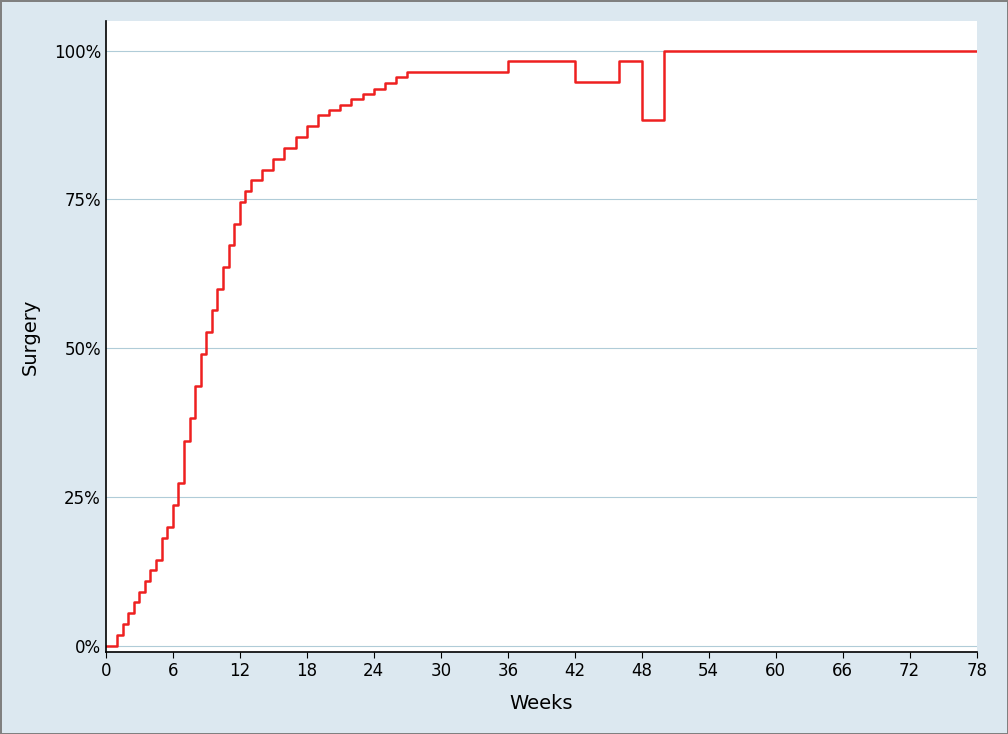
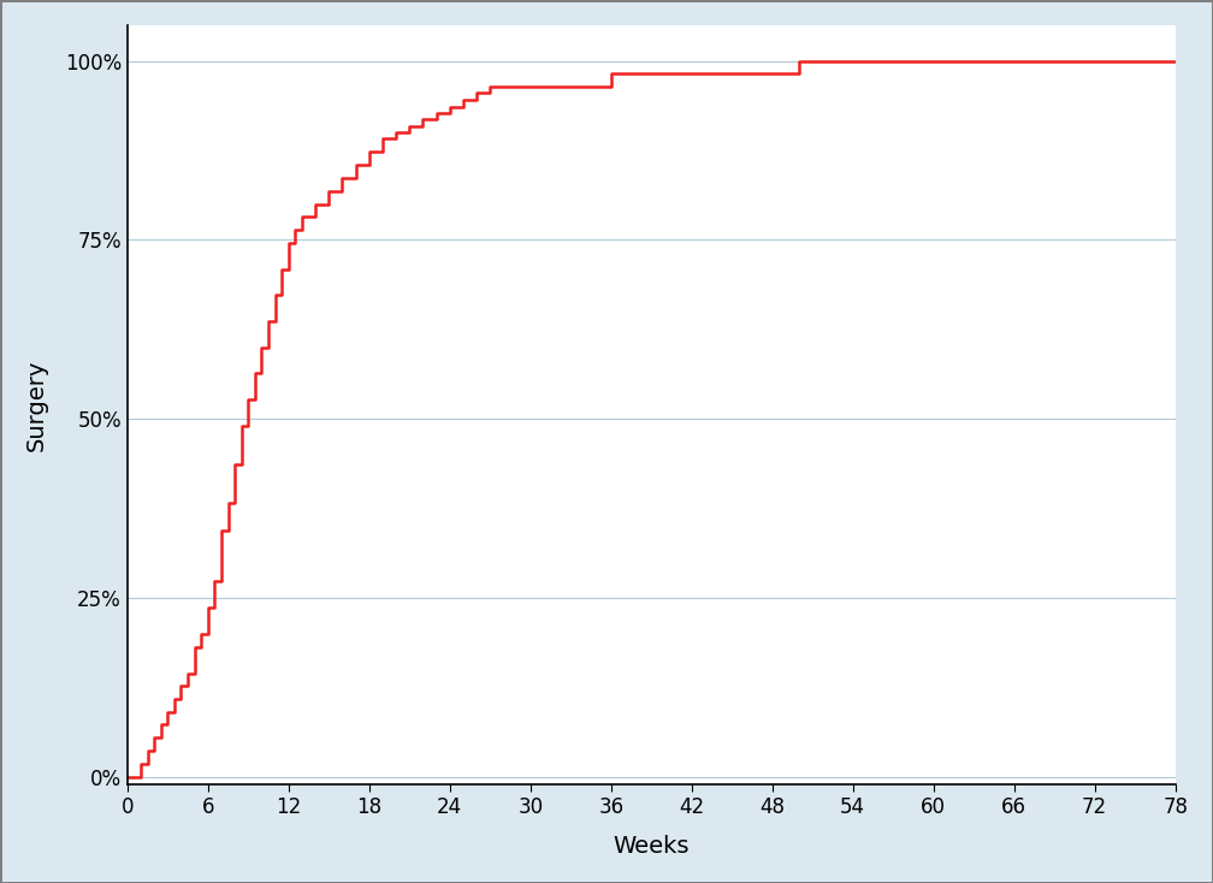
42: 94.8% -> 98.2%
48: 88.4% -> 98.2%
